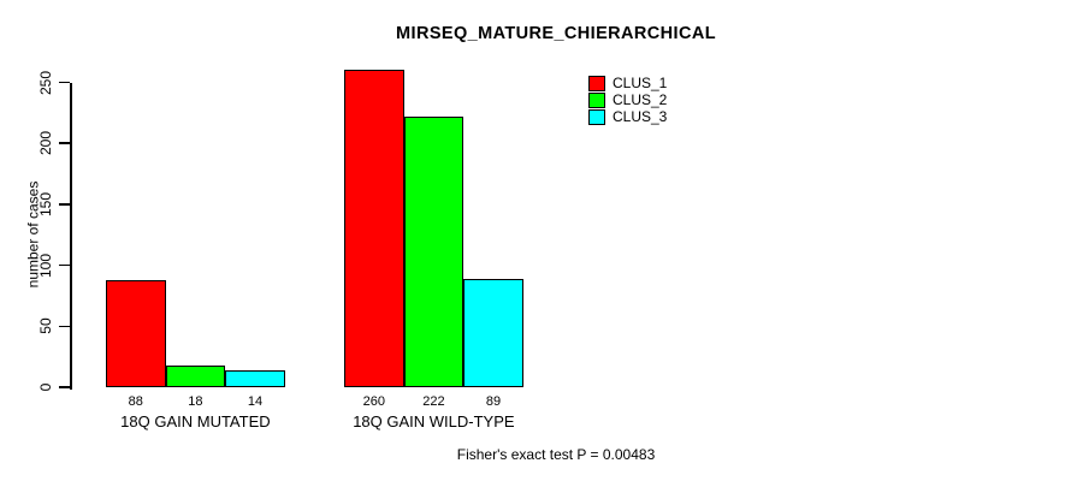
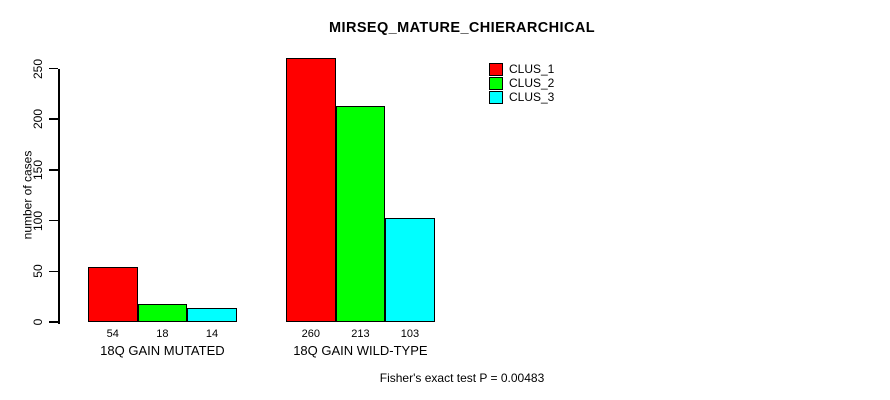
CLUS_1/18Q GAIN MUTATED: 88 -> 54
CLUS_2/18Q GAIN WILD-TYPE: 222 -> 213
CLUS_3/18Q GAIN WILD-TYPE: 89 -> 103
